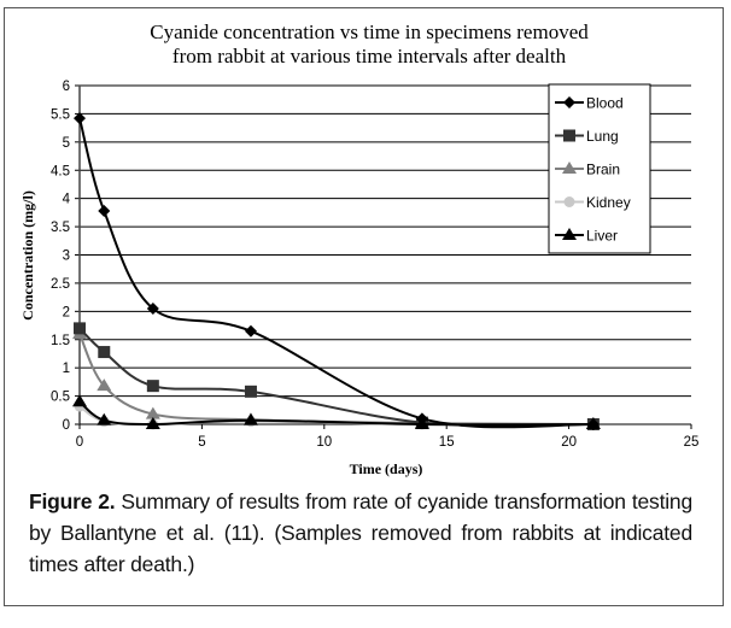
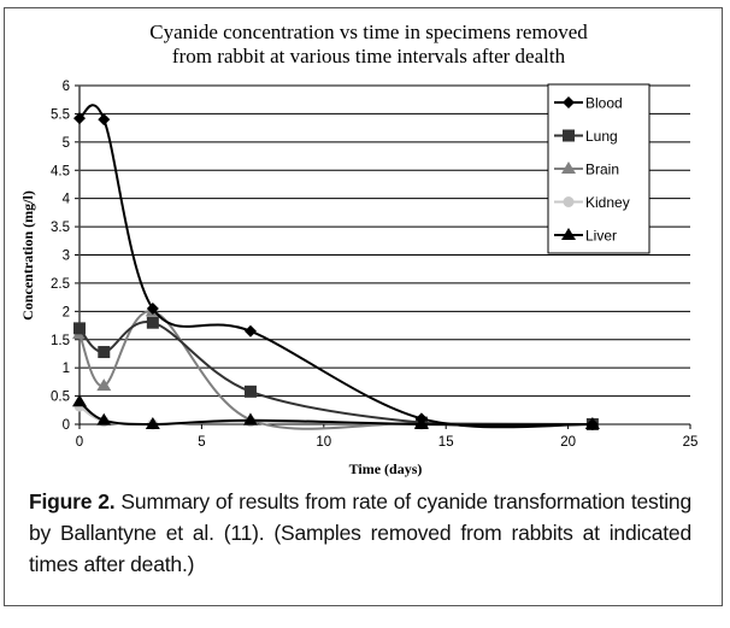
Blood/1: 3.8 -> 5.4
Lung/3: 0.7 -> 1.8
Brain/3: 0.2 -> 2.0
